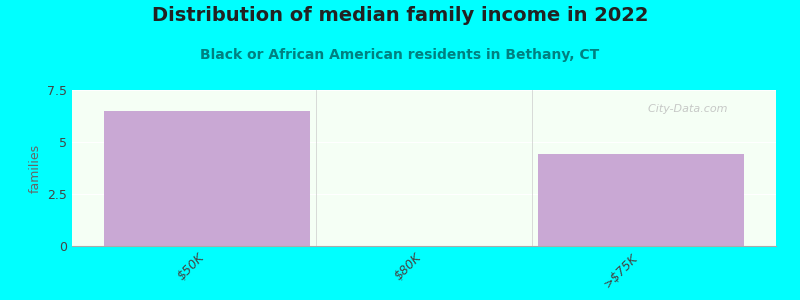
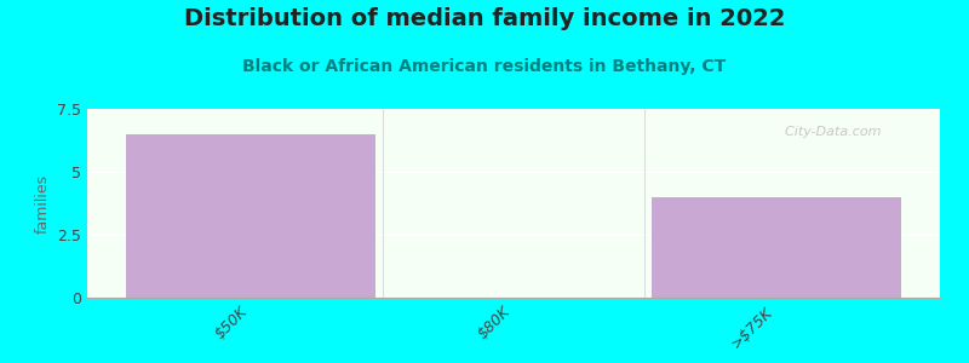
>$75K: 4.4 -> 4.0
